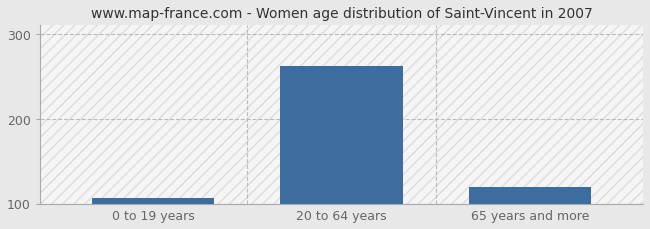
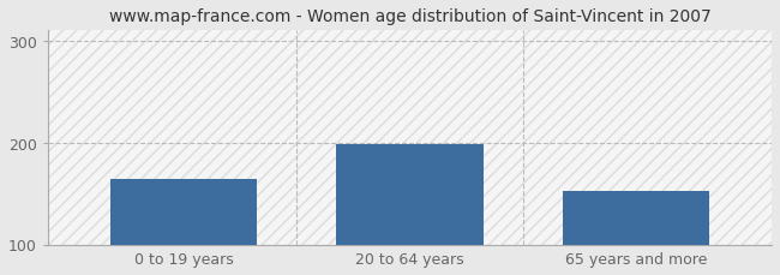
0 to 19 years: 107 -> 164
20 to 64 years: 262 -> 198
65 years and more: 119 -> 152
